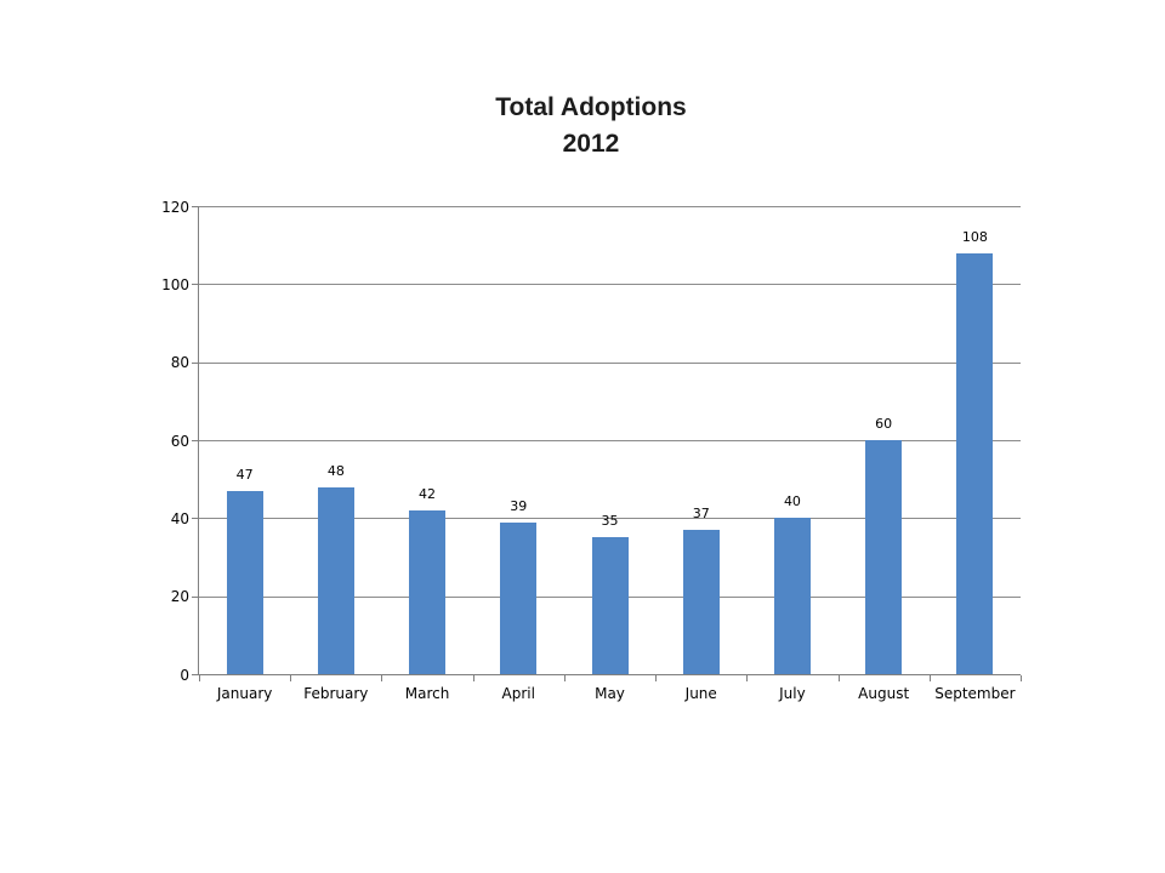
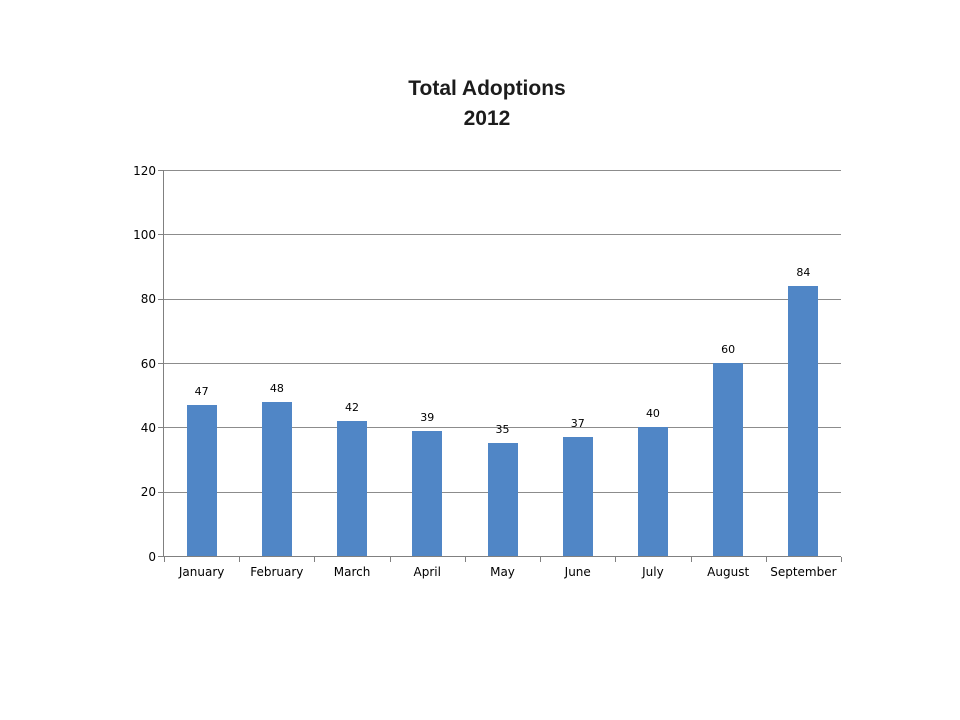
September: 108 -> 84
